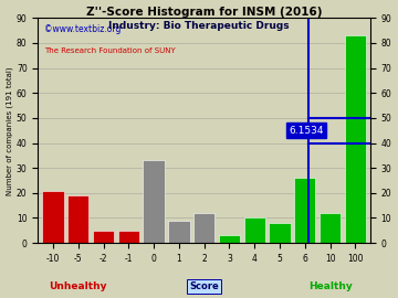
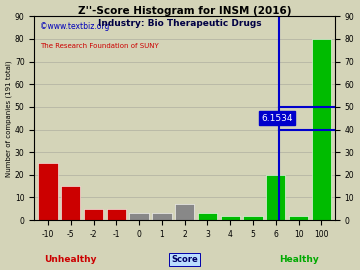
-10: 21 -> 25
-5: 19 -> 15
0: 33 -> 3
1: 9 -> 3
2: 12 -> 7
4: 10 -> 2
5: 8 -> 2
6: 26 -> 20
10: 12 -> 2
100: 83 -> 80
